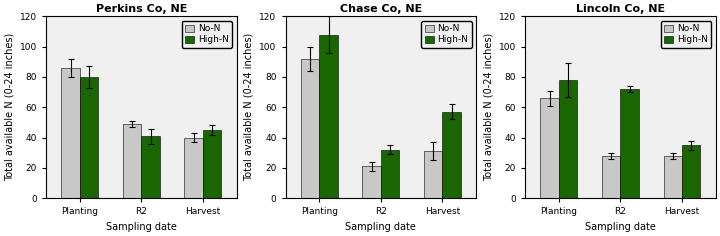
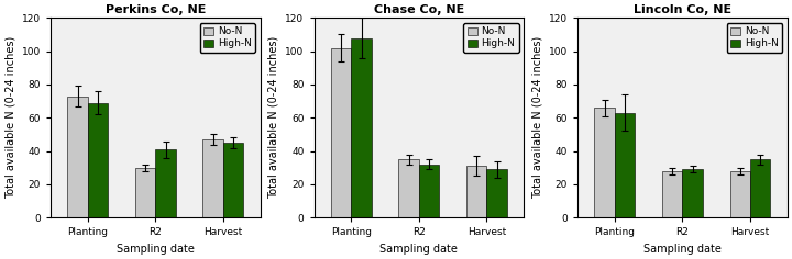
Perkins Co, NE/No-N/Planting: 86 -> 73
Perkins Co, NE/High-N/Planting: 80 -> 69
Perkins Co, NE/No-N/R2: 49 -> 30
Perkins Co, NE/No-N/Harvest: 40 -> 47
Chase Co, NE/No-N/Planting: 92 -> 102
Chase Co, NE/No-N/R2: 21 -> 35
Chase Co, NE/High-N/Harvest: 57 -> 29
Lincoln Co, NE/High-N/Planting: 78 -> 63
Lincoln Co, NE/High-N/R2: 72 -> 29
